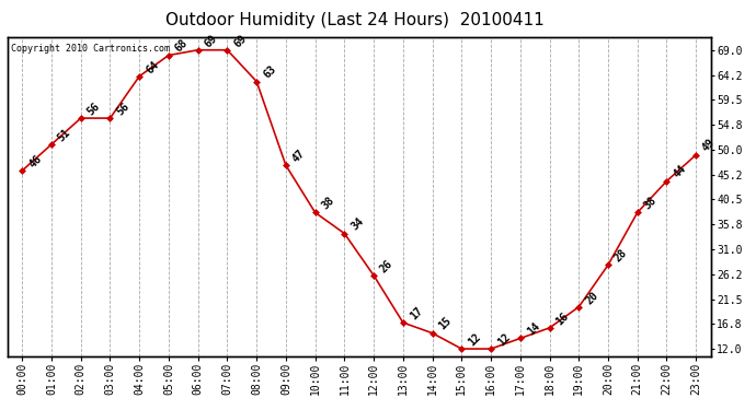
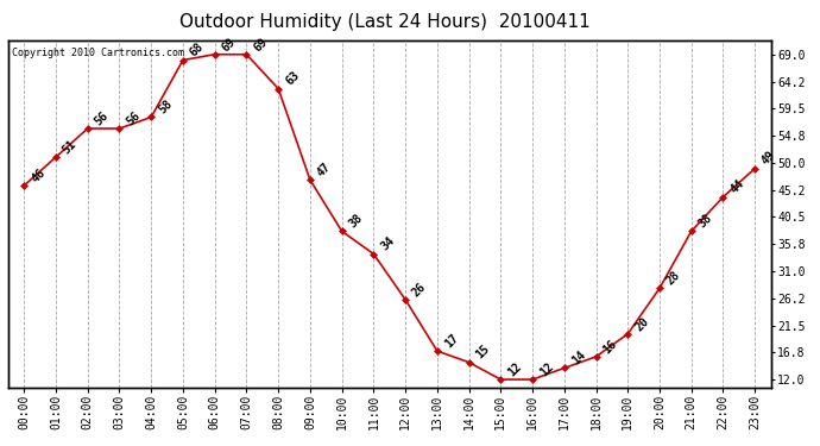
04:00: 64 -> 58
